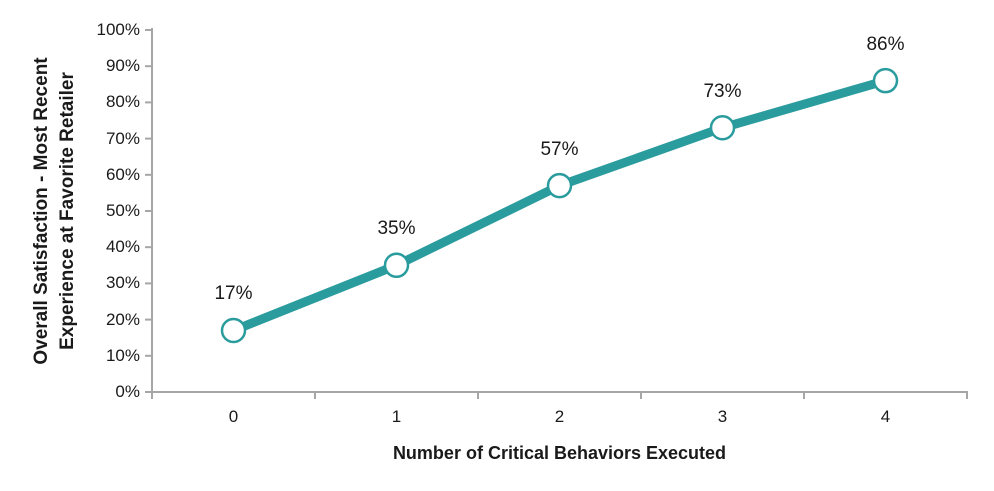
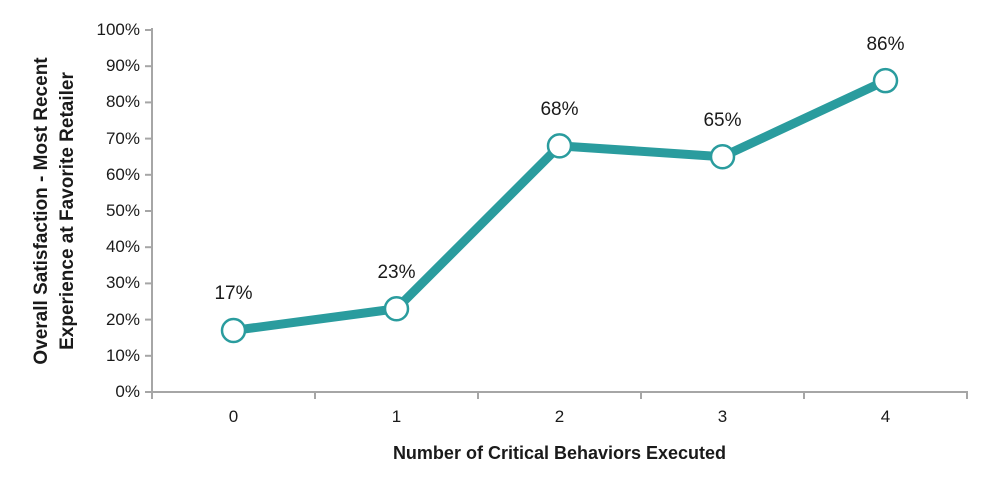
1: 35% -> 23%
2: 57% -> 68%
3: 73% -> 65%
